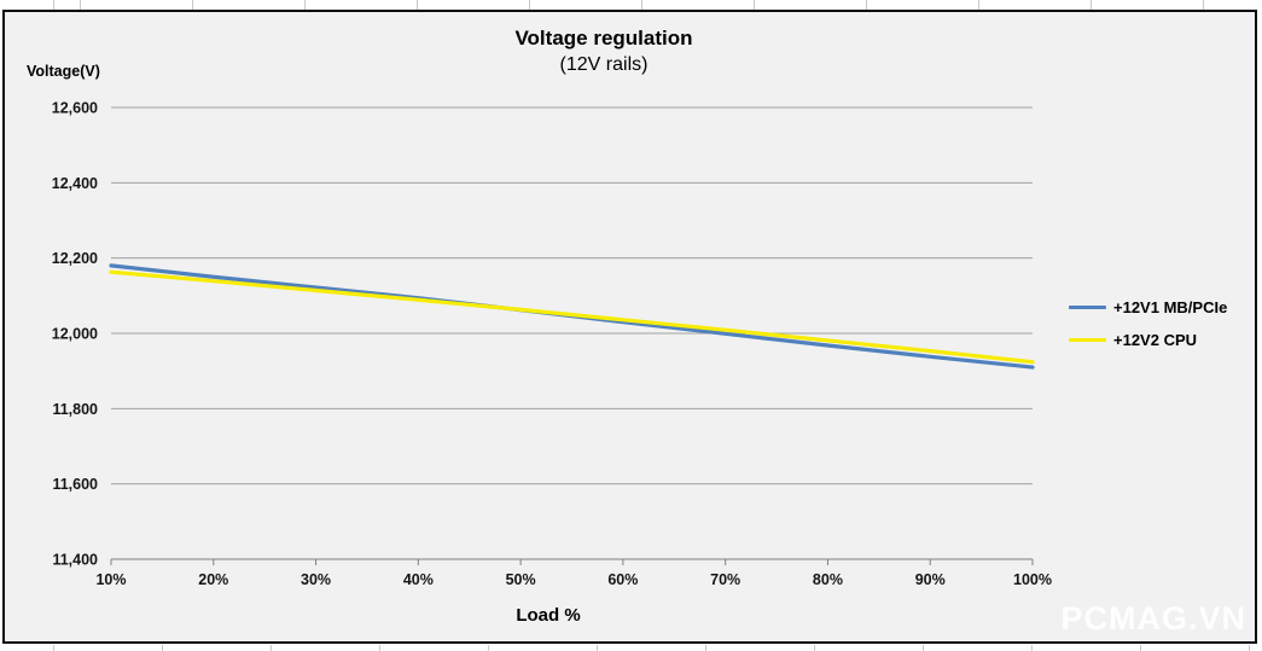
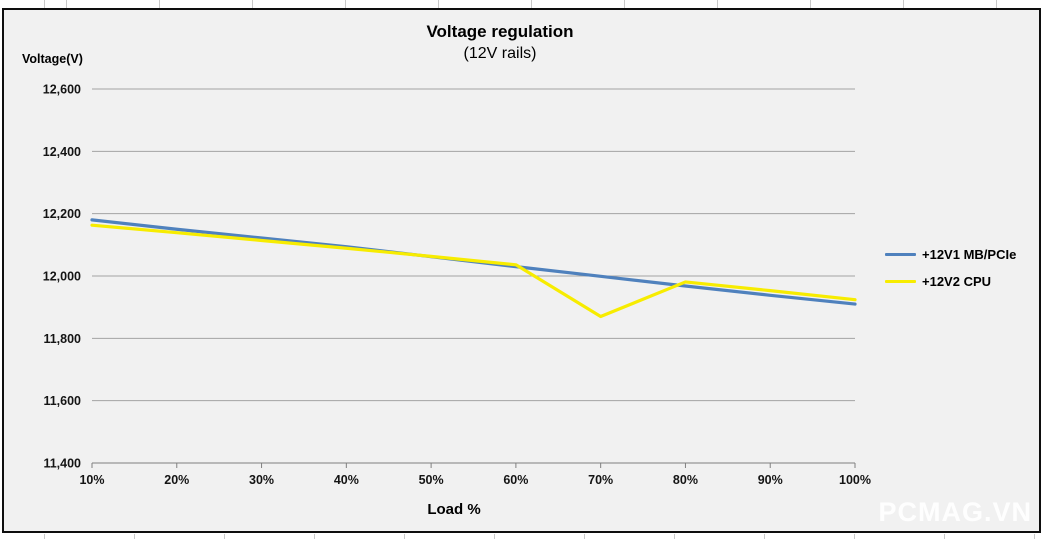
+12V2 CPU/70%: 12010 -> 11870
